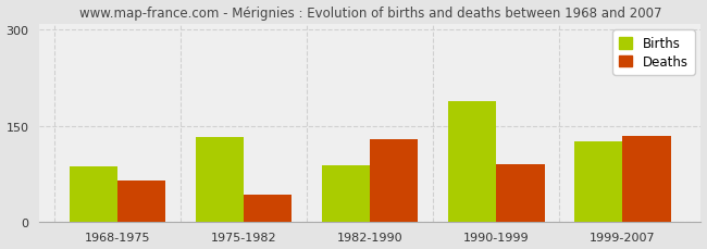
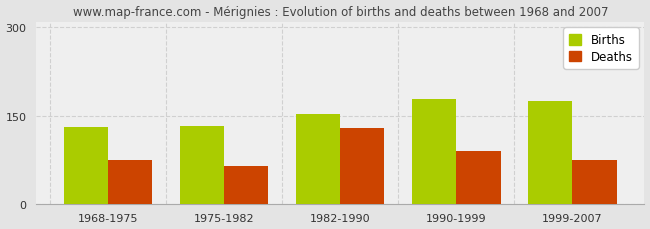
Births/1968-1975: 86 -> 130
Deaths/1968-1975: 64 -> 75
Deaths/1975-1982: 42 -> 65
Births/1982-1990: 88 -> 153
Births/1990-1999: 188 -> 178
Births/1999-2007: 126 -> 175
Deaths/1999-2007: 134 -> 75
